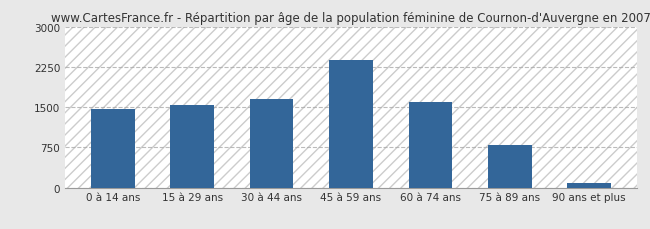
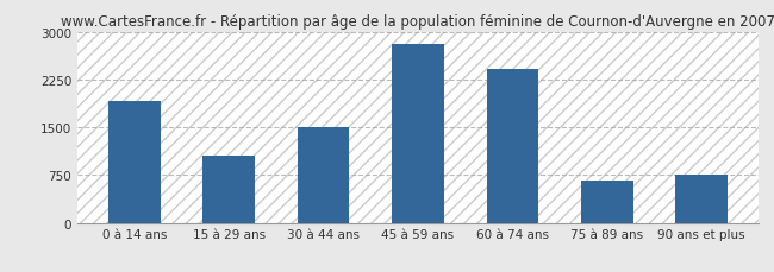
0 à 14 ans: 1470 -> 1920
15 à 29 ans: 1530 -> 1060
30 à 44 ans: 1660 -> 1500
45 à 59 ans: 2380 -> 2800
60 à 74 ans: 1590 -> 2420
75 à 89 ans: 790 -> 660
90 ans et plus: 90 -> 760
